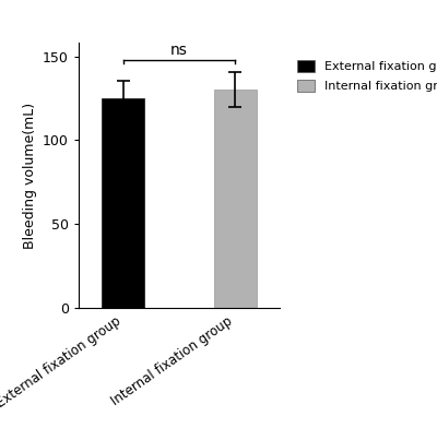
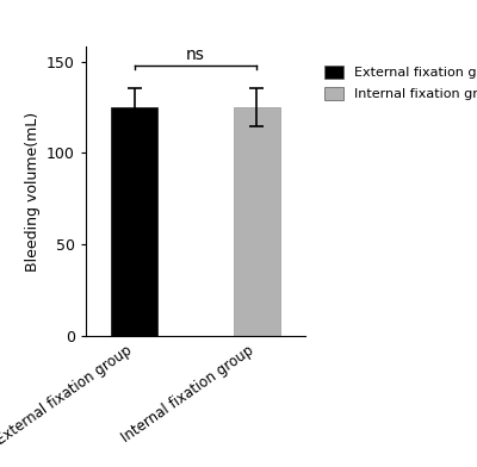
Internal fixation group: 130 -> 125
